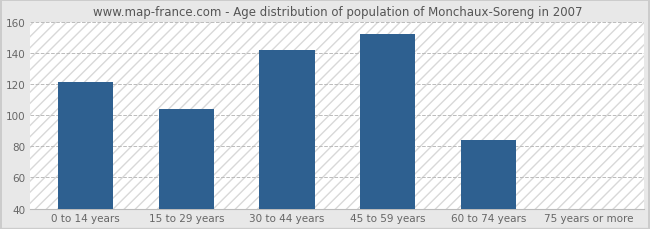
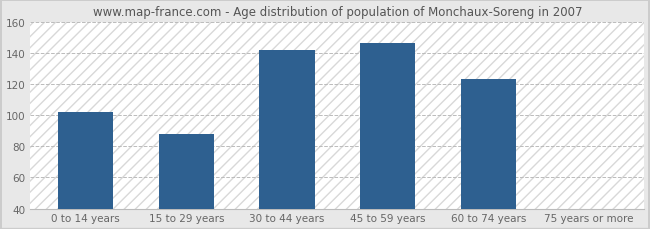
0 to 14 years: 121 -> 102
15 to 29 years: 104 -> 88
45 to 59 years: 152 -> 146
60 to 74 years: 84 -> 123
